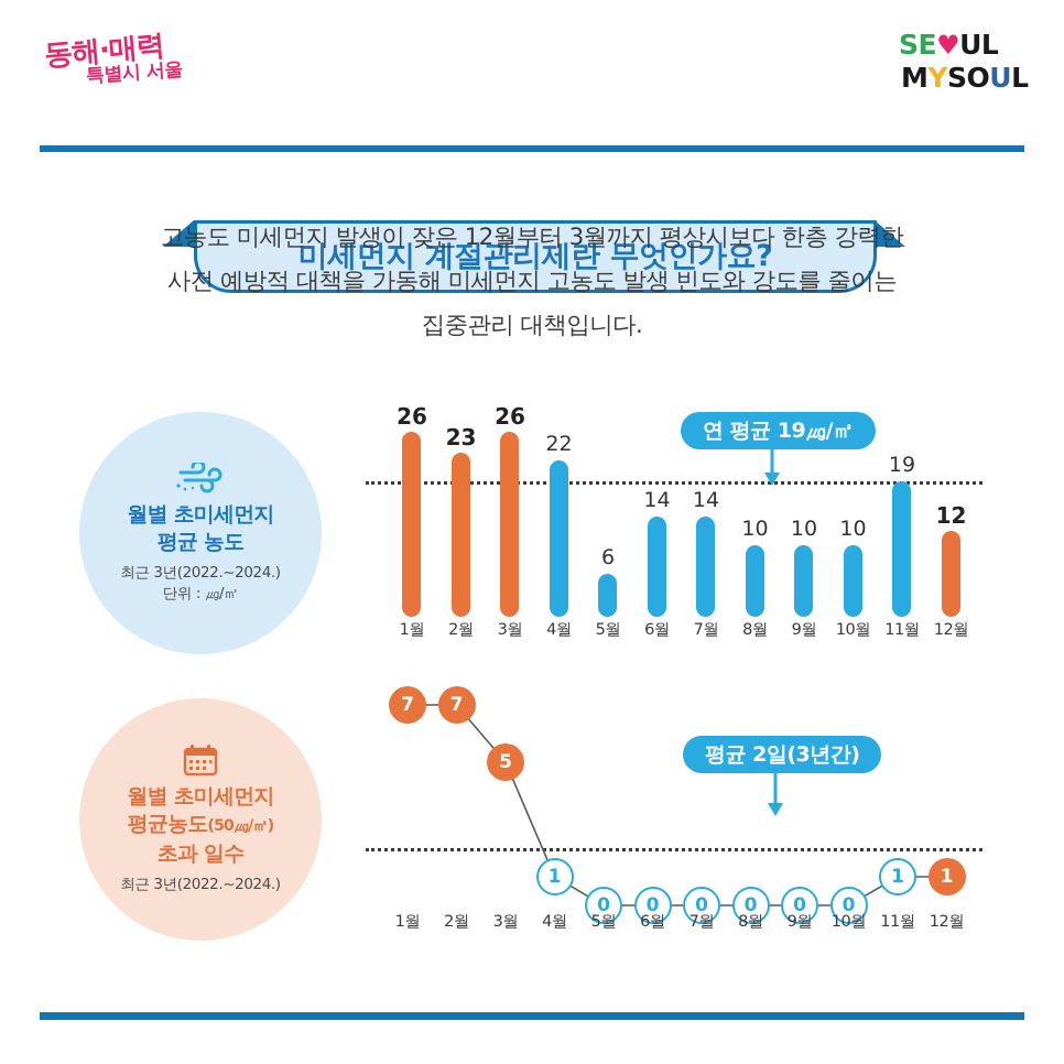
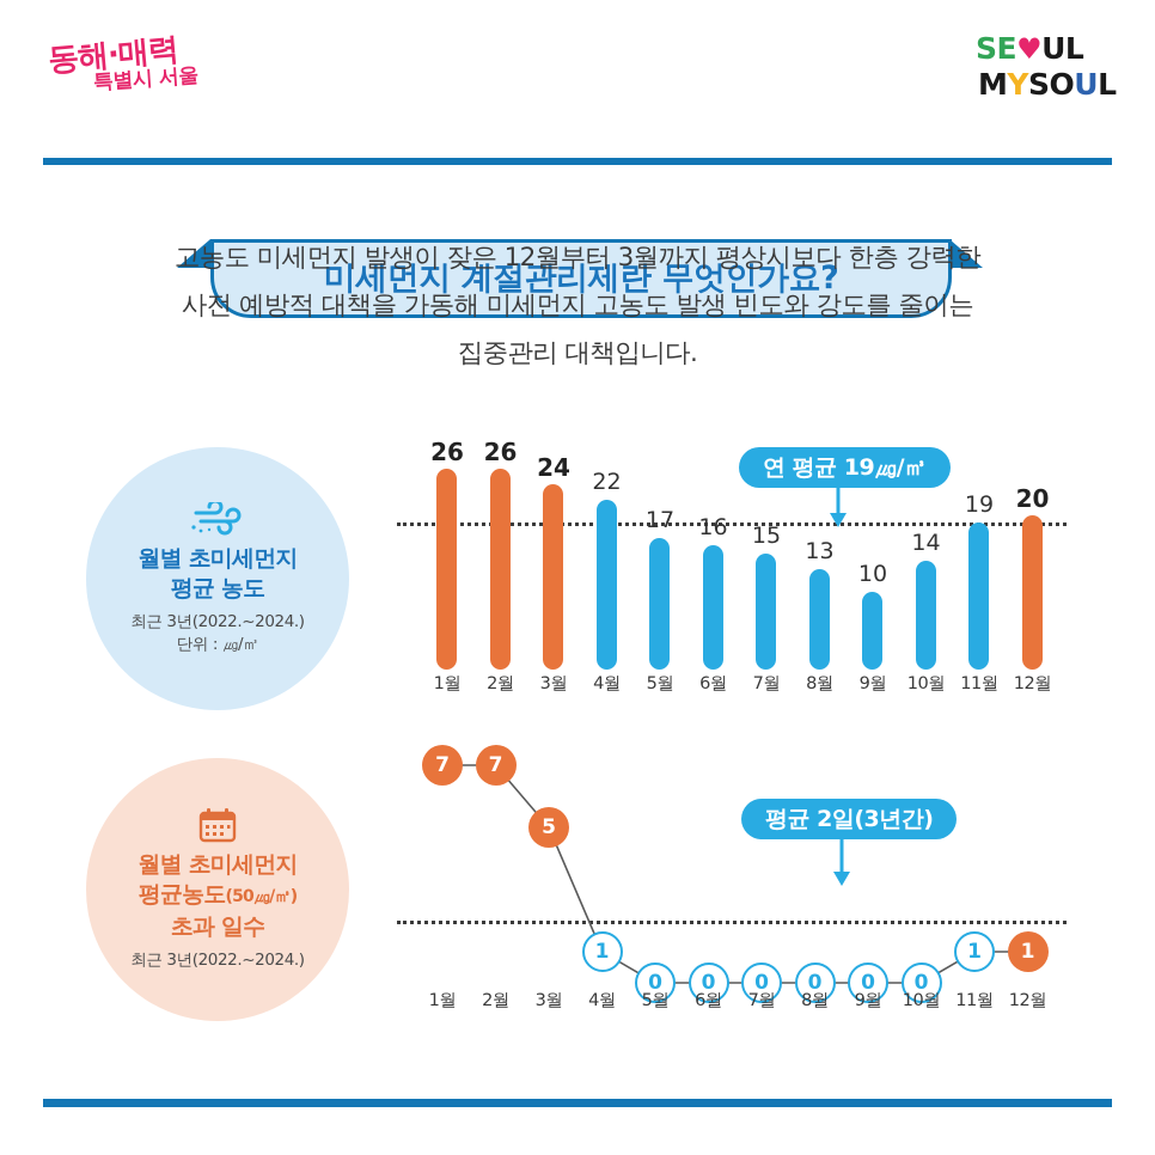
월별 초미세먼지 평균 농도/2월: 23 -> 26
월별 초미세먼지 평균 농도/3월: 26 -> 24
월별 초미세먼지 평균 농도/5월: 6 -> 17
월별 초미세먼지 평균 농도/6월: 14 -> 16
월별 초미세먼지 평균 농도/7월: 14 -> 15
월별 초미세먼지 평균 농도/8월: 10 -> 13
월별 초미세먼지 평균 농도/10월: 10 -> 14
월별 초미세먼지 평균 농도/12월: 12 -> 20
